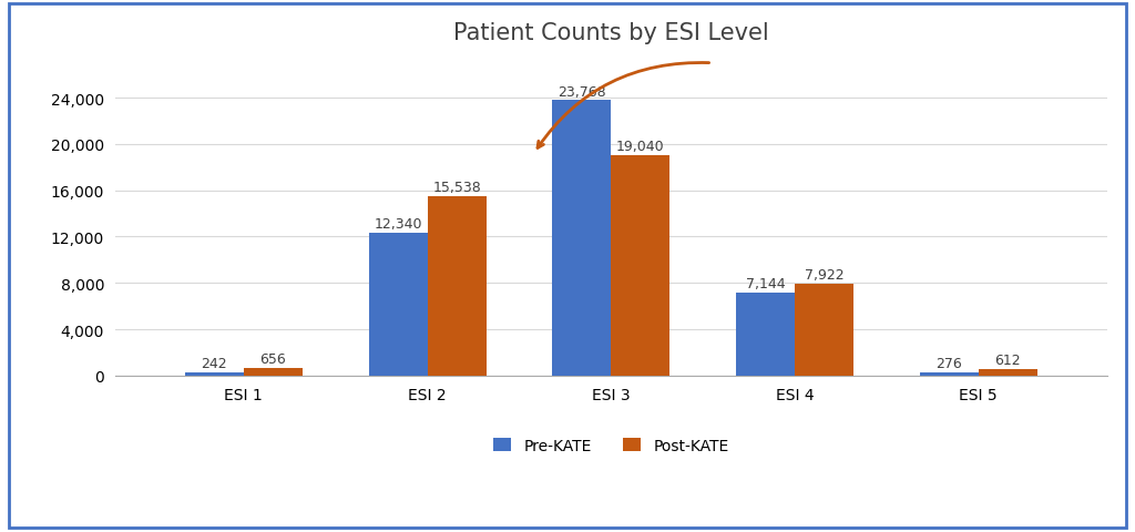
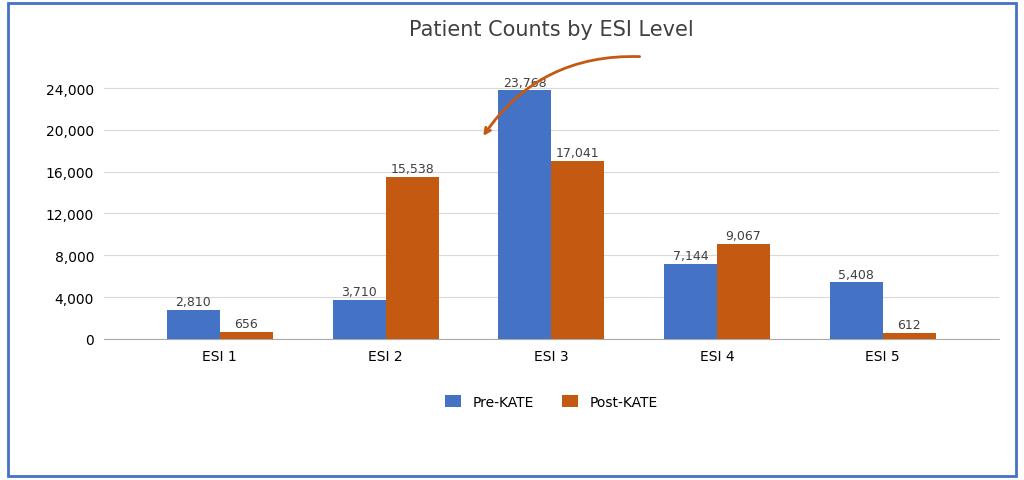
Pre-KATE/ESI 1: 242 -> 2,810
Pre-KATE/ESI 2: 12,340 -> 3,710
Post-KATE/ESI 3: 19,040 -> 17,041
Post-KATE/ESI 4: 7,922 -> 9,067
Pre-KATE/ESI 5: 276 -> 5,408
